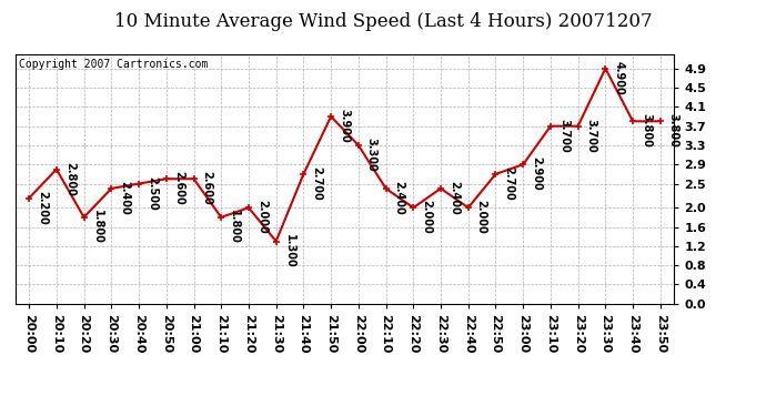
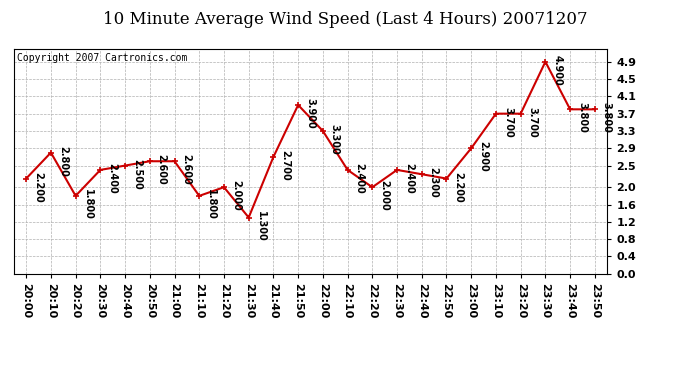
22:40: 2.000 -> 2.300
22:50: 2.700 -> 2.200
